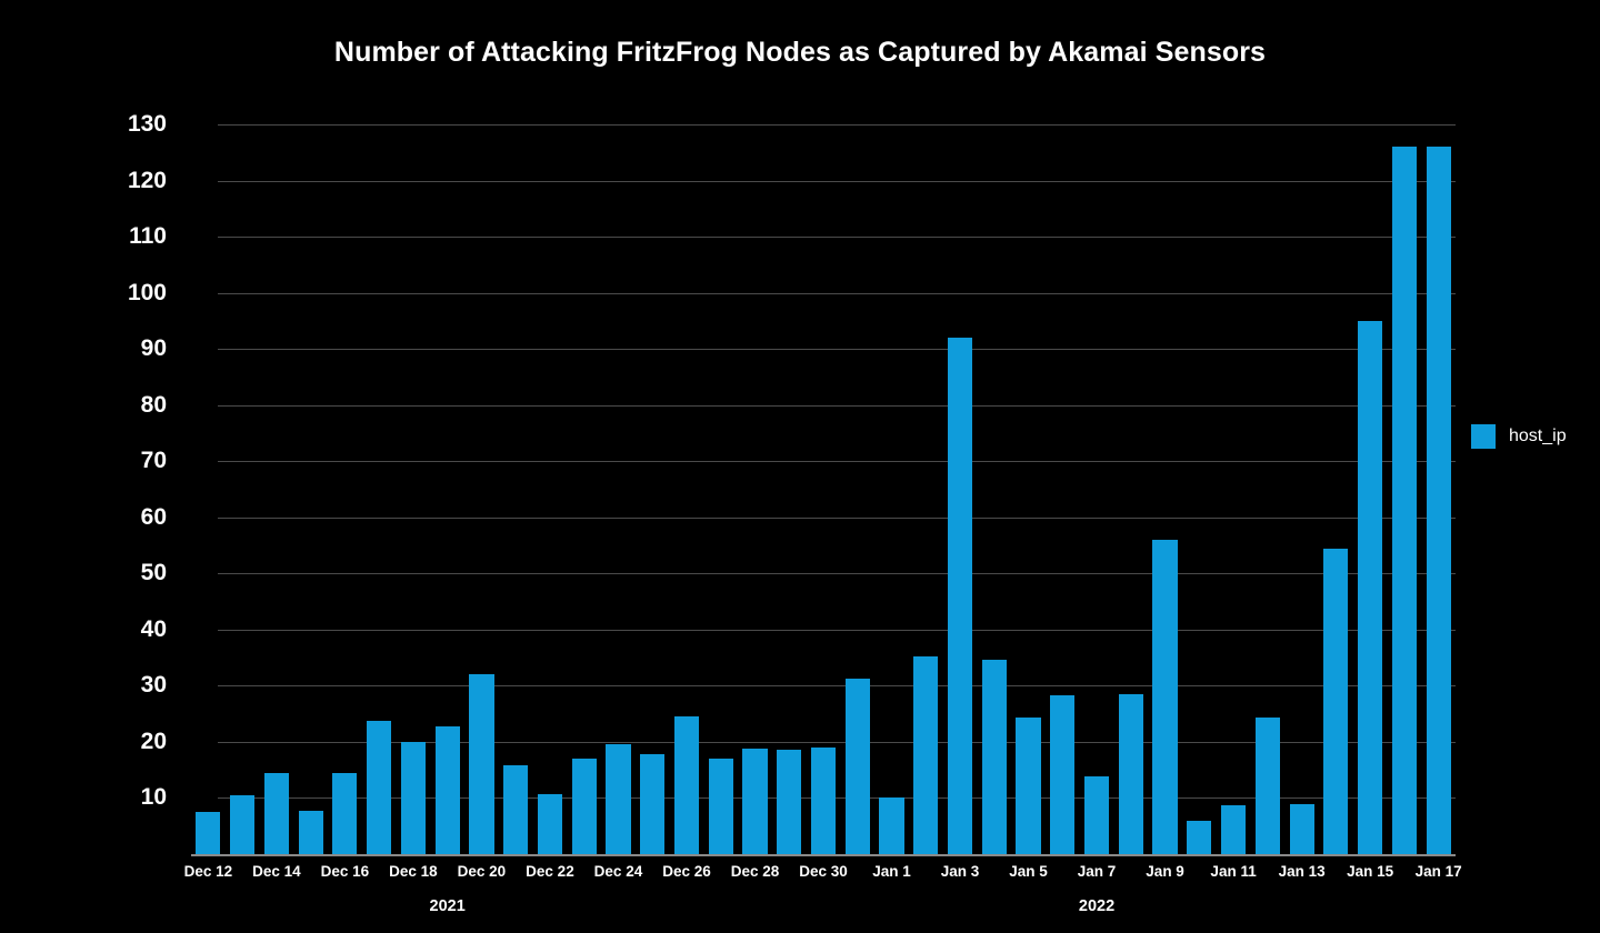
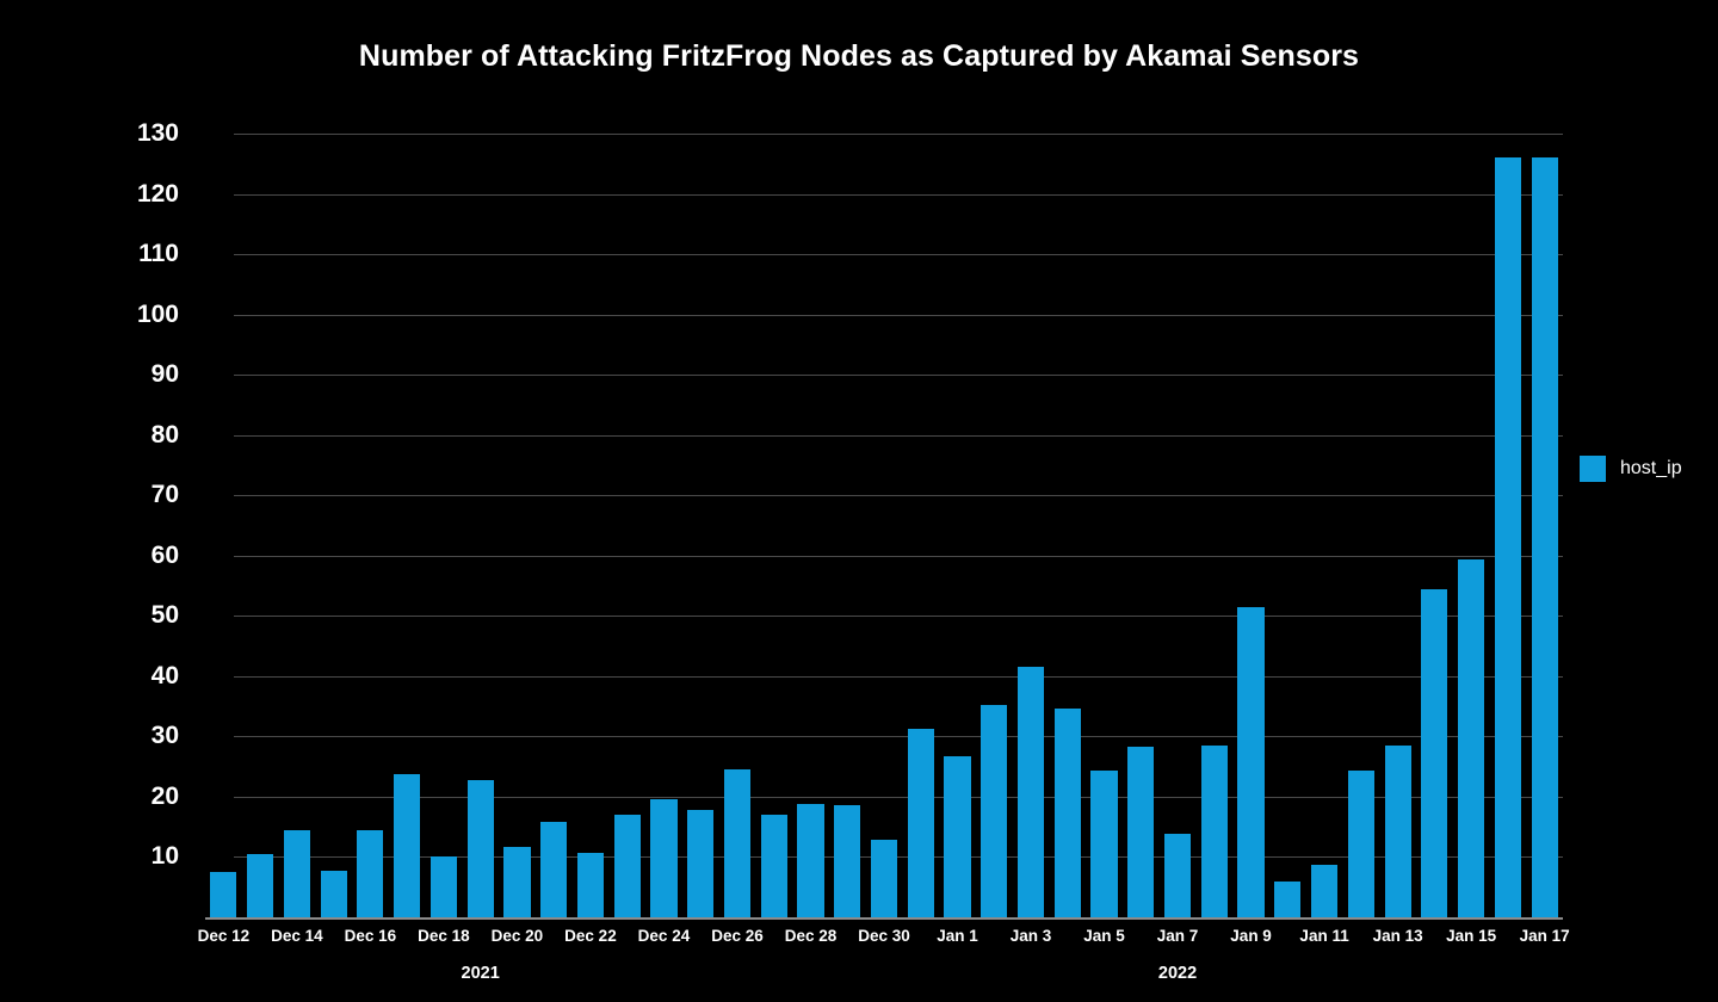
Dec 18: 20 -> 10
Dec 20: 32 -> 12
Dec 30: 19 -> 13
Jan 1: 10 -> 27
Jan 3: 92 -> 42
Jan 9: 56 -> 51
Jan 13: 9 -> 28
Jan 15: 95 -> 59
